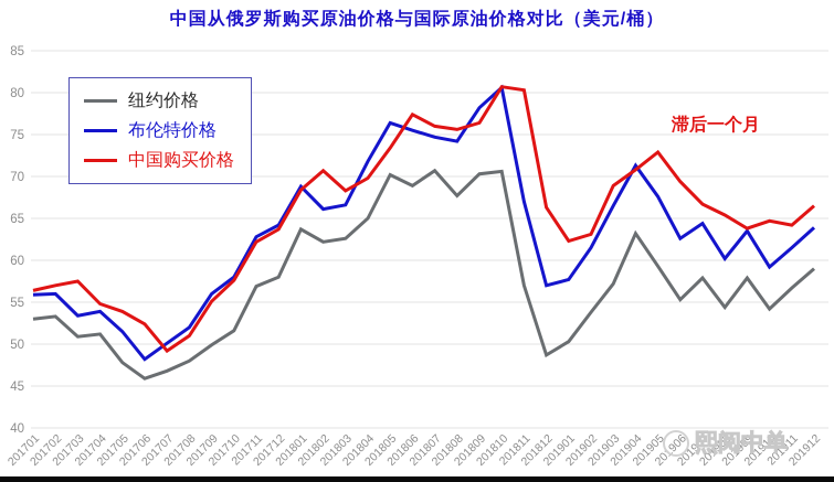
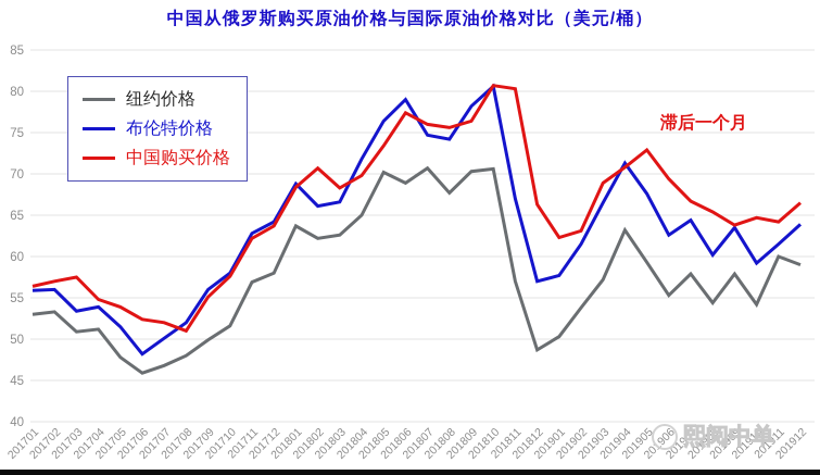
中国购买价格/201707: 49 -> 52
布伦特价格/201806: 76 -> 79
纽约价格/201911: 57 -> 60
